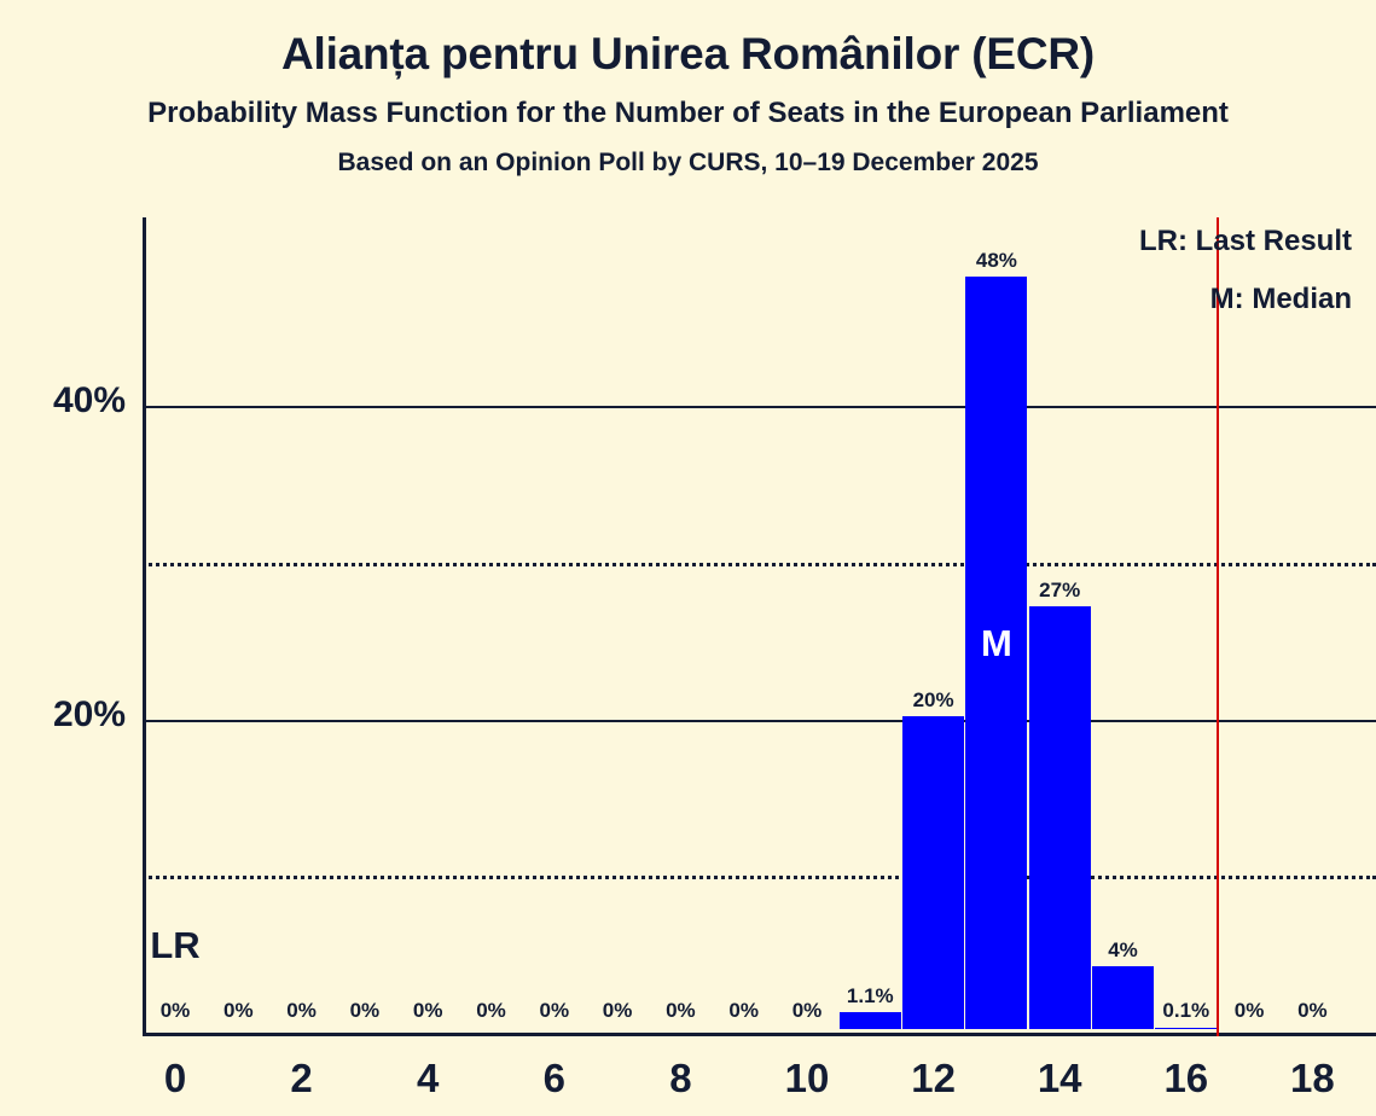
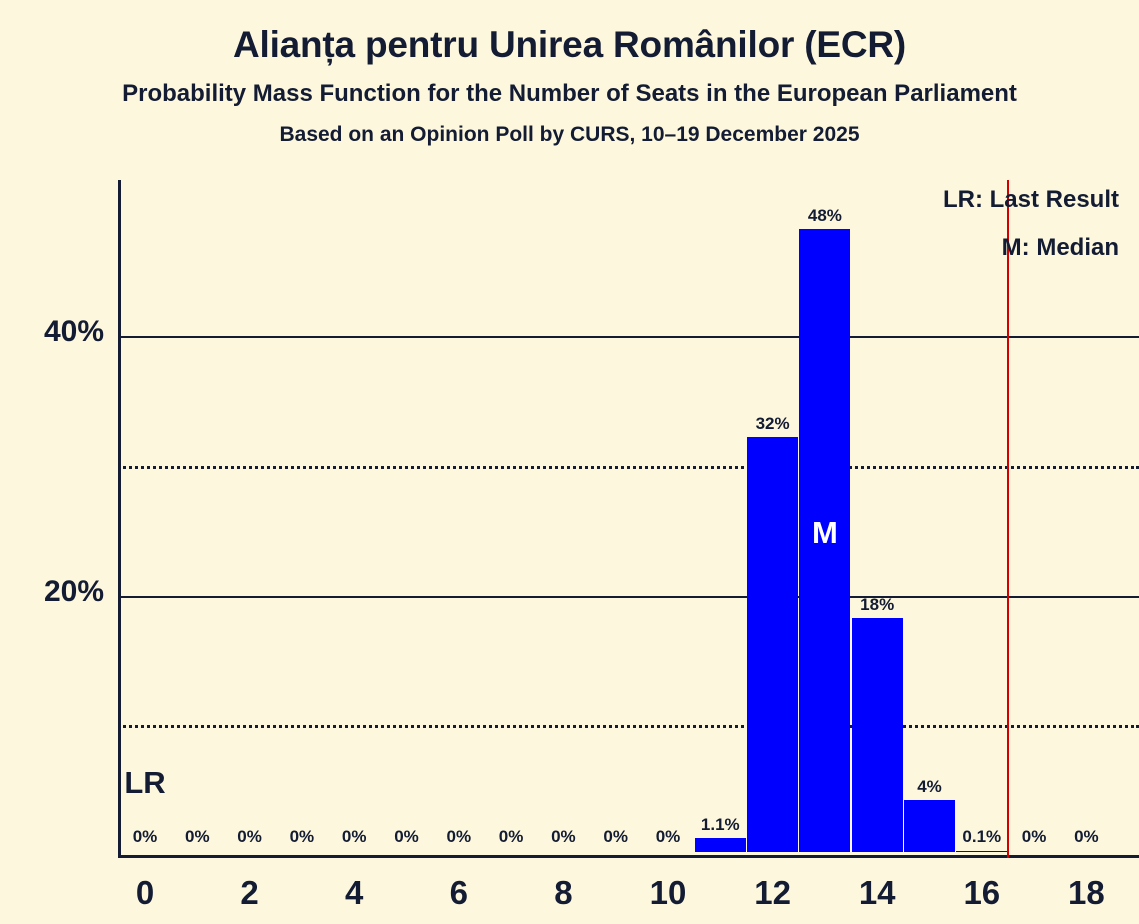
12: 20% -> 32%
14: 27% -> 18%
